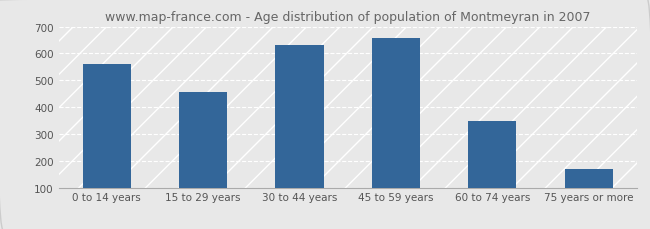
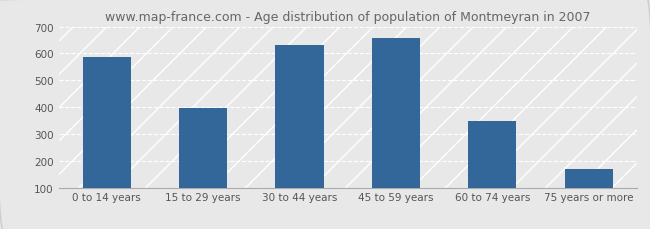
0 to 14 years: 560 -> 585
15 to 29 years: 455 -> 398
